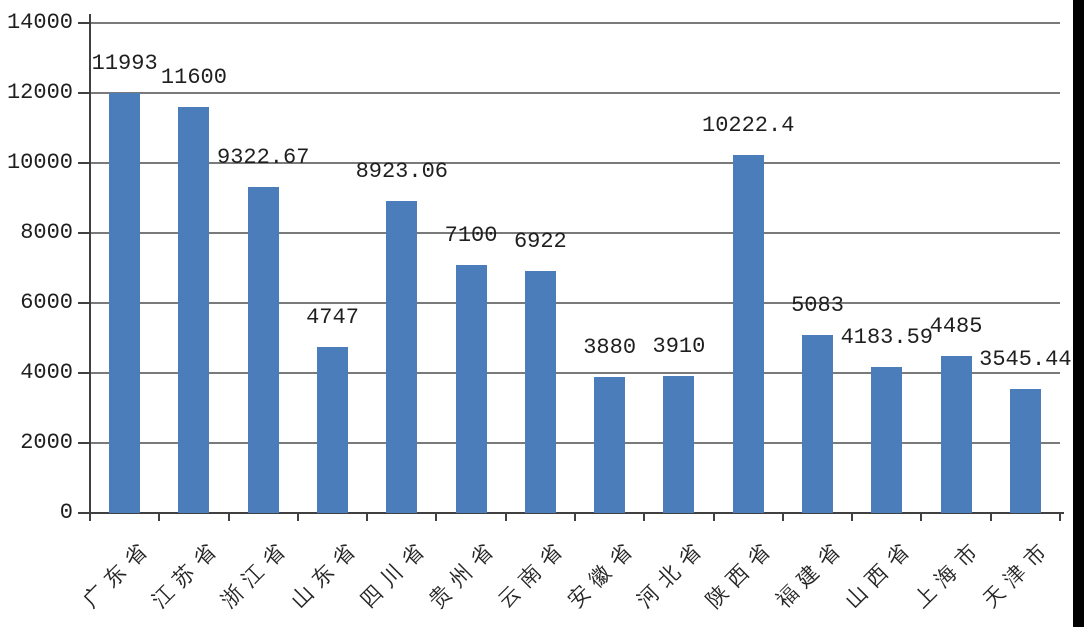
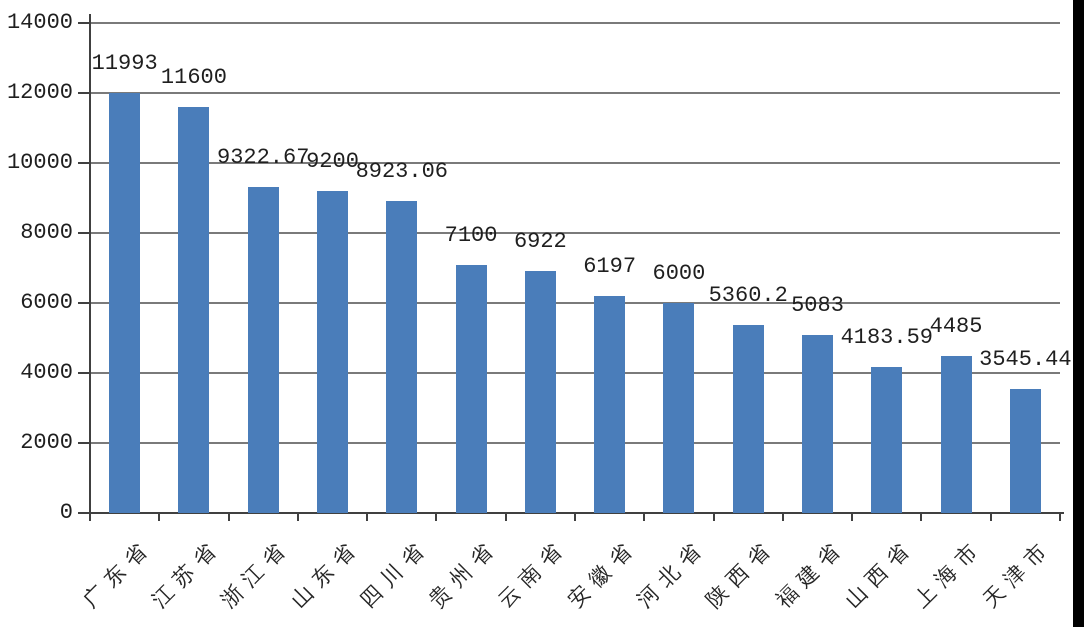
山东省: 4747 -> 9200
安徽省: 3880 -> 6197
河北省: 3910 -> 6000
陕西省: 10222.4 -> 5360.2
